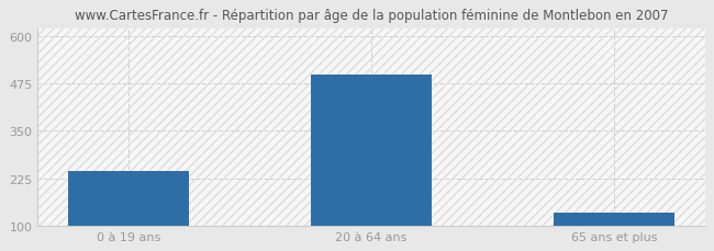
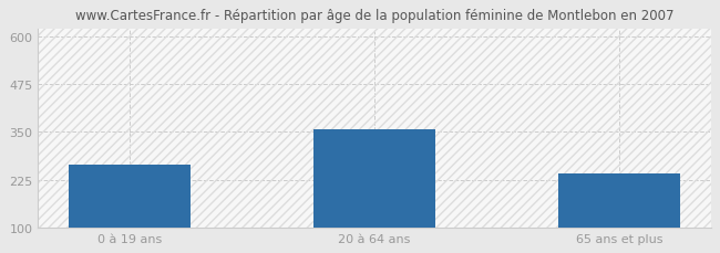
0 à 19 ans: 245 -> 265
20 à 64 ans: 497 -> 355
65 ans et plus: 133 -> 240
